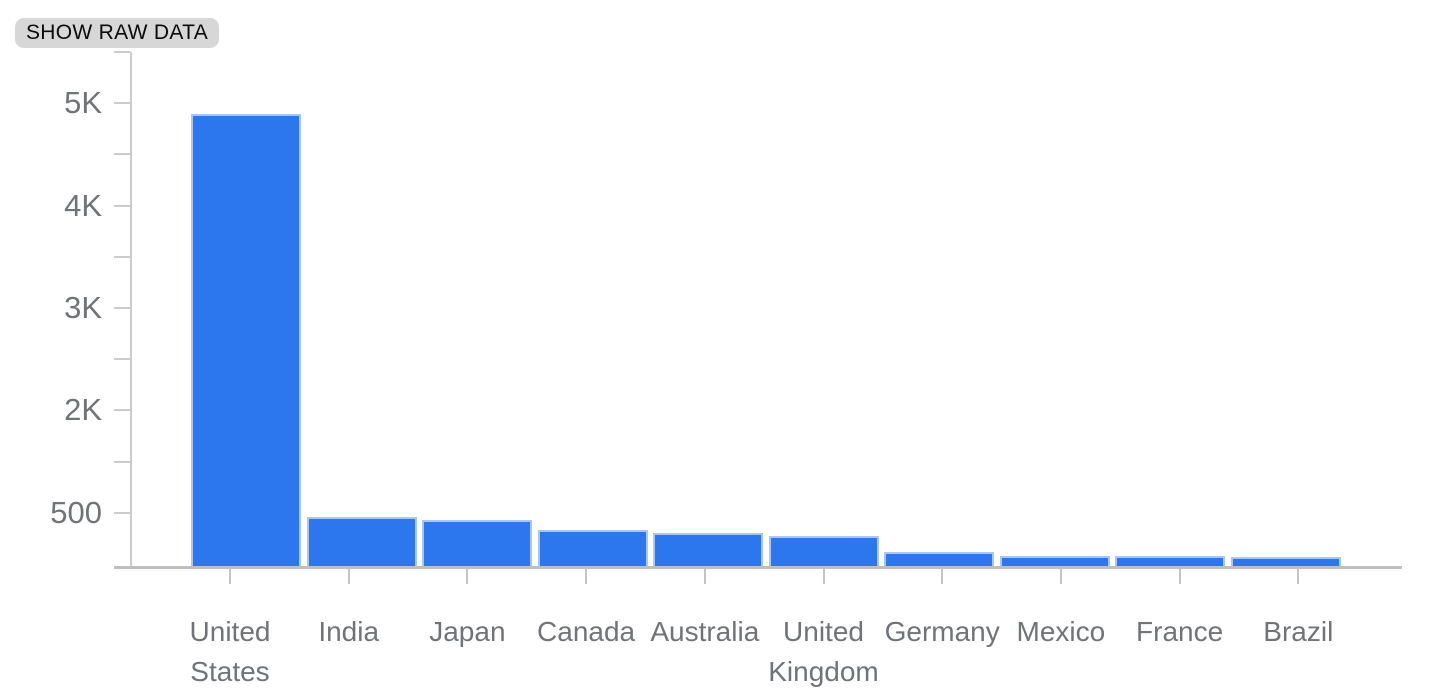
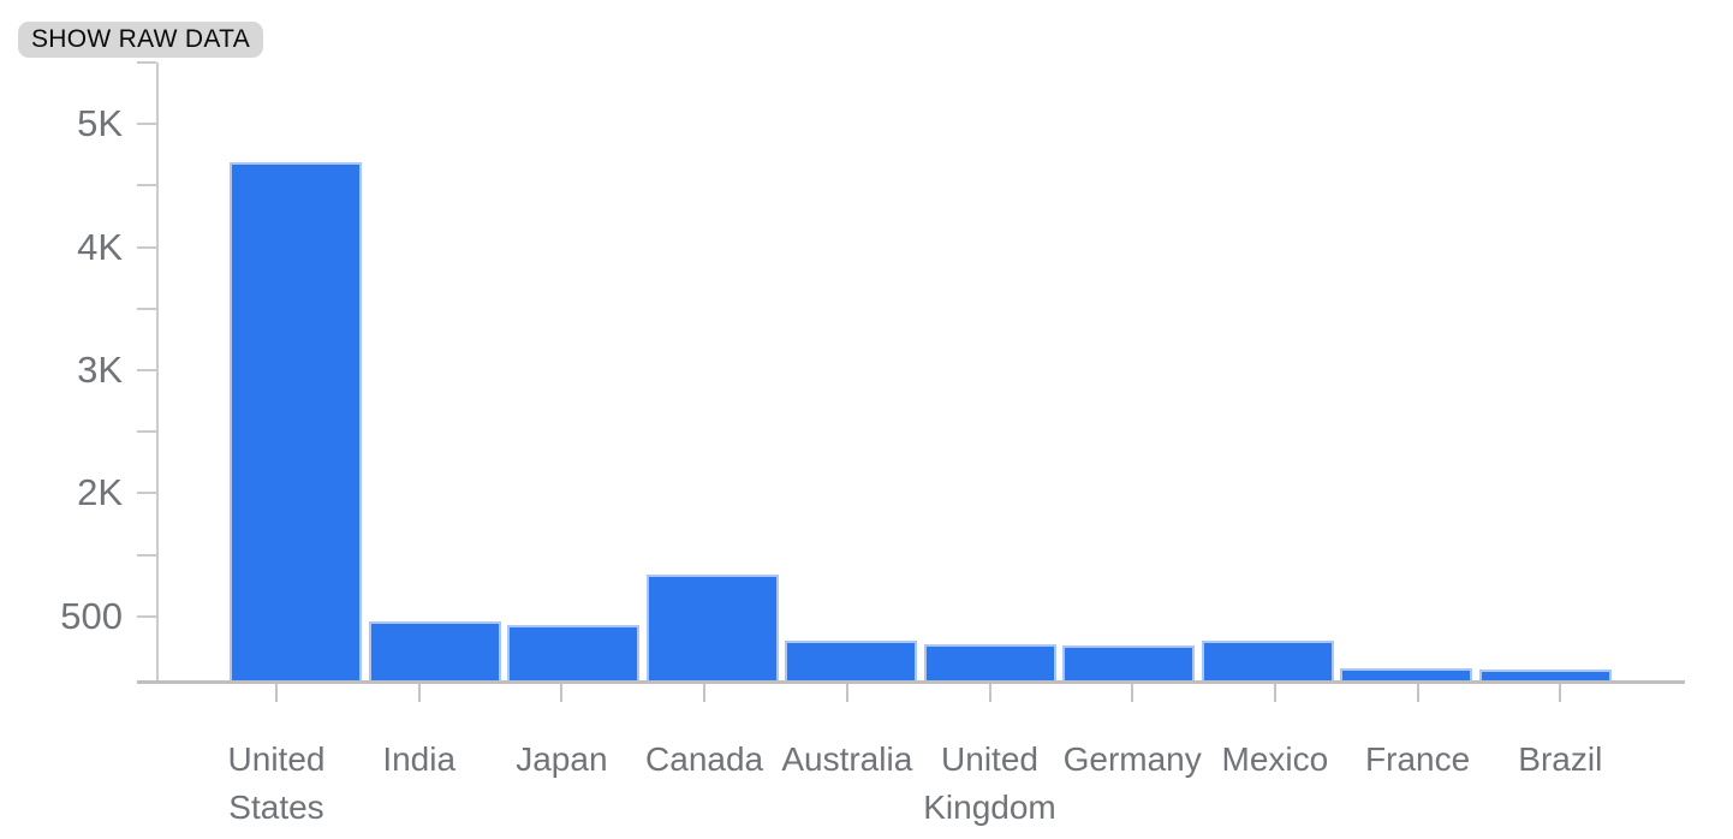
United States: 4.88K -> 4.66K
Canada: 0.39K -> 0.95K
Germany: 0.16K -> 0.31K
Mexico: 0.11K -> 0.36K
